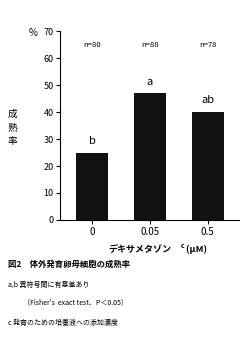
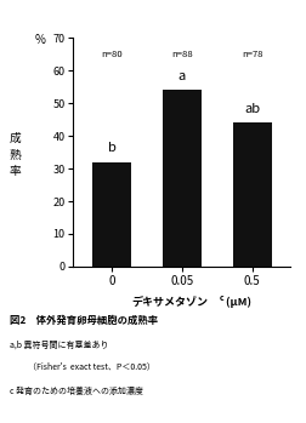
0: 25 -> 32
0.05: 47 -> 54
0.5: 40 -> 44
